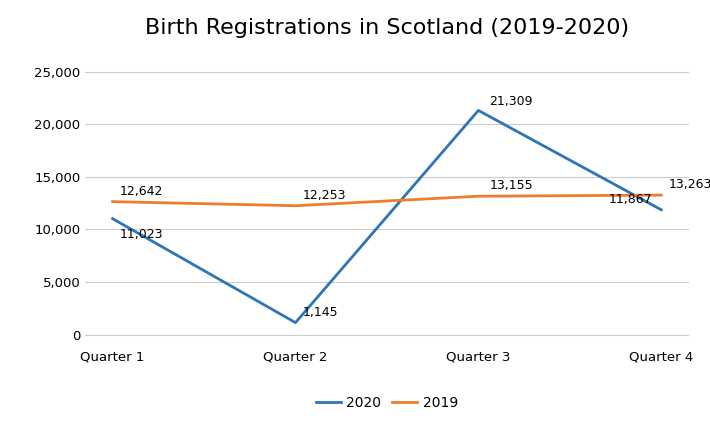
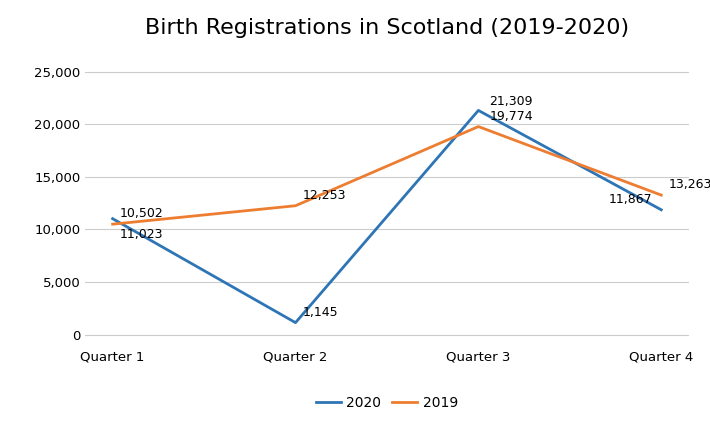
2019/Quarter 1: 12,642 -> 10,502
2019/Quarter 3: 13,155 -> 19,774
